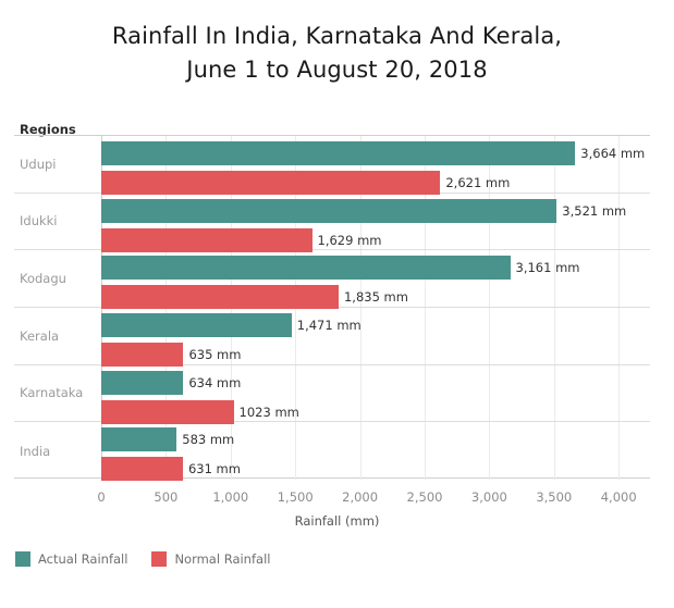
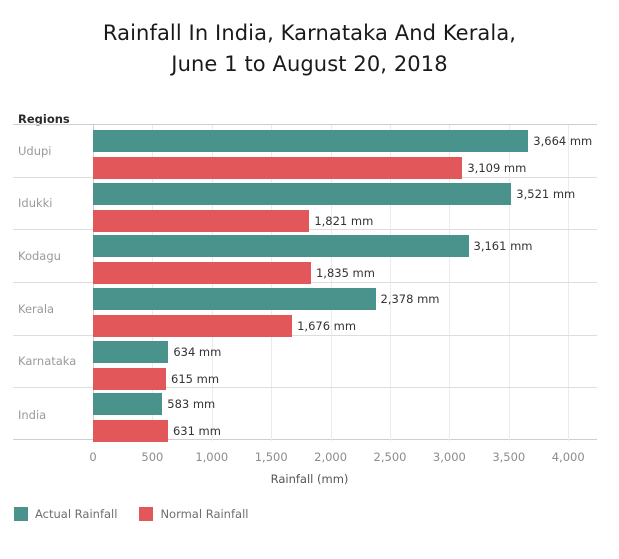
Normal Rainfall/Udupi: 2,621 -> 3,109
Normal Rainfall/Idukki: 1,629 -> 1,821
Actual Rainfall/Kerala: 1,471 -> 2,378
Normal Rainfall/Kerala: 635 -> 1,676
Normal Rainfall/Karnataka: 1023 -> 615
